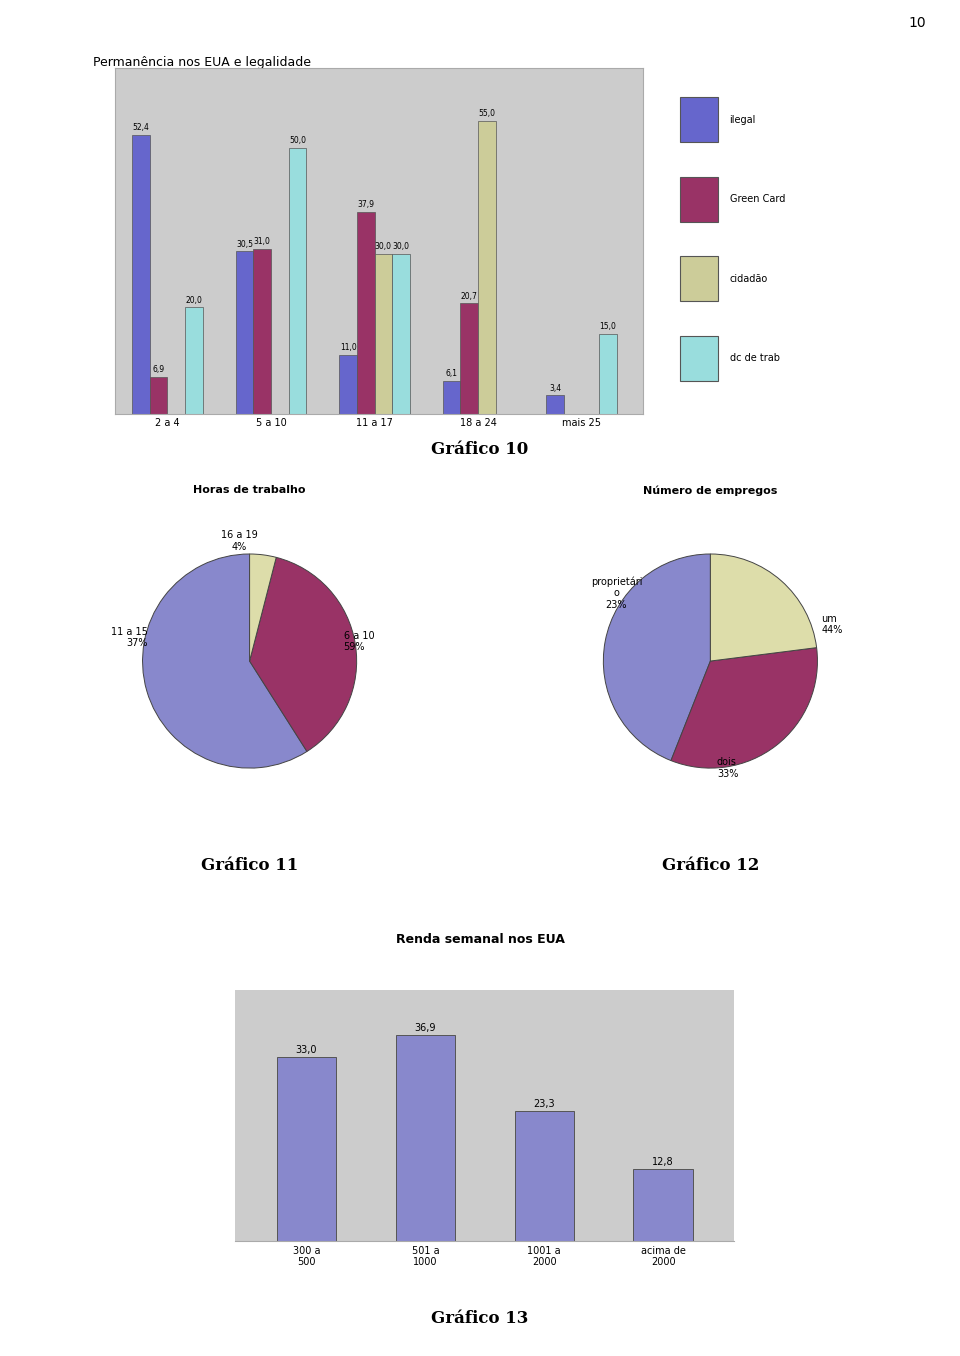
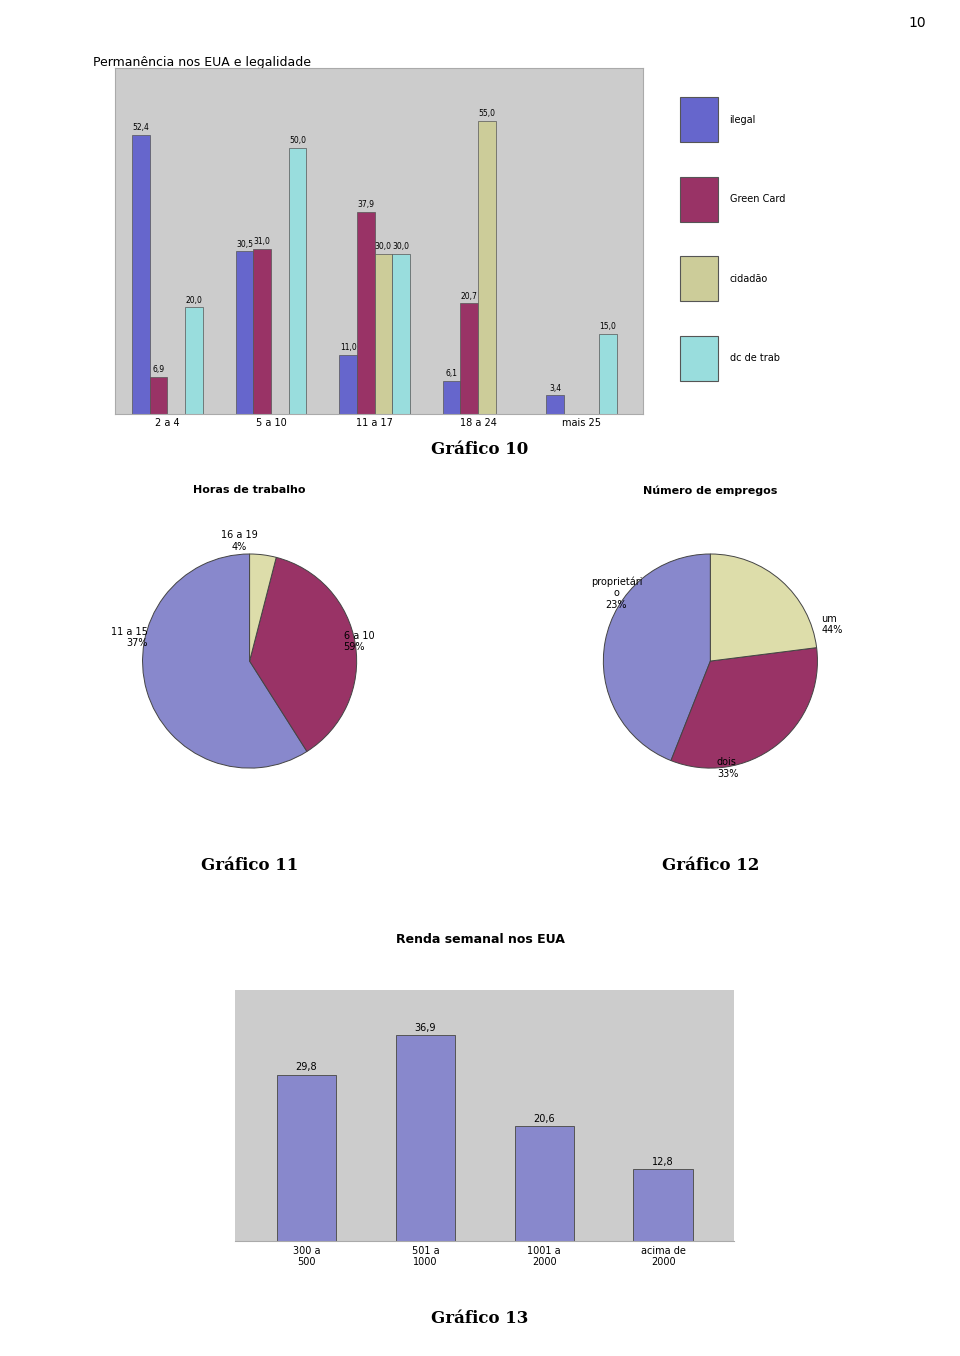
300 a 500: 33,0 -> 29,8
1001 a 2000: 23,3 -> 20,6
